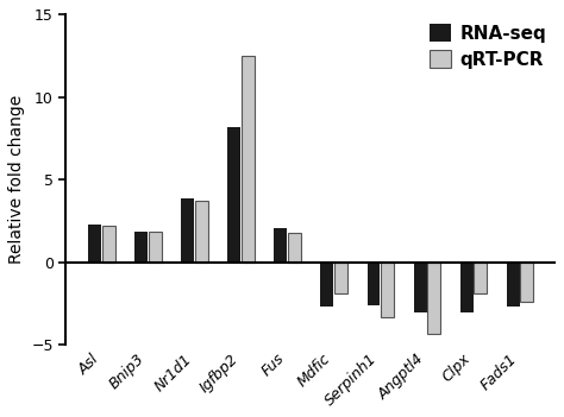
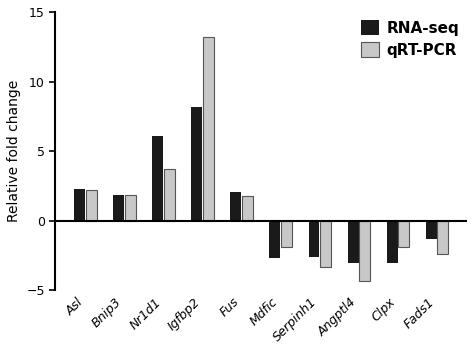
RNA-seq/Nr1d1: 3.9 -> 6.1
qRT-PCR/Igfbp2: 12.5 -> 13.2
RNA-seq/Fads1: -2.7 -> -1.3
